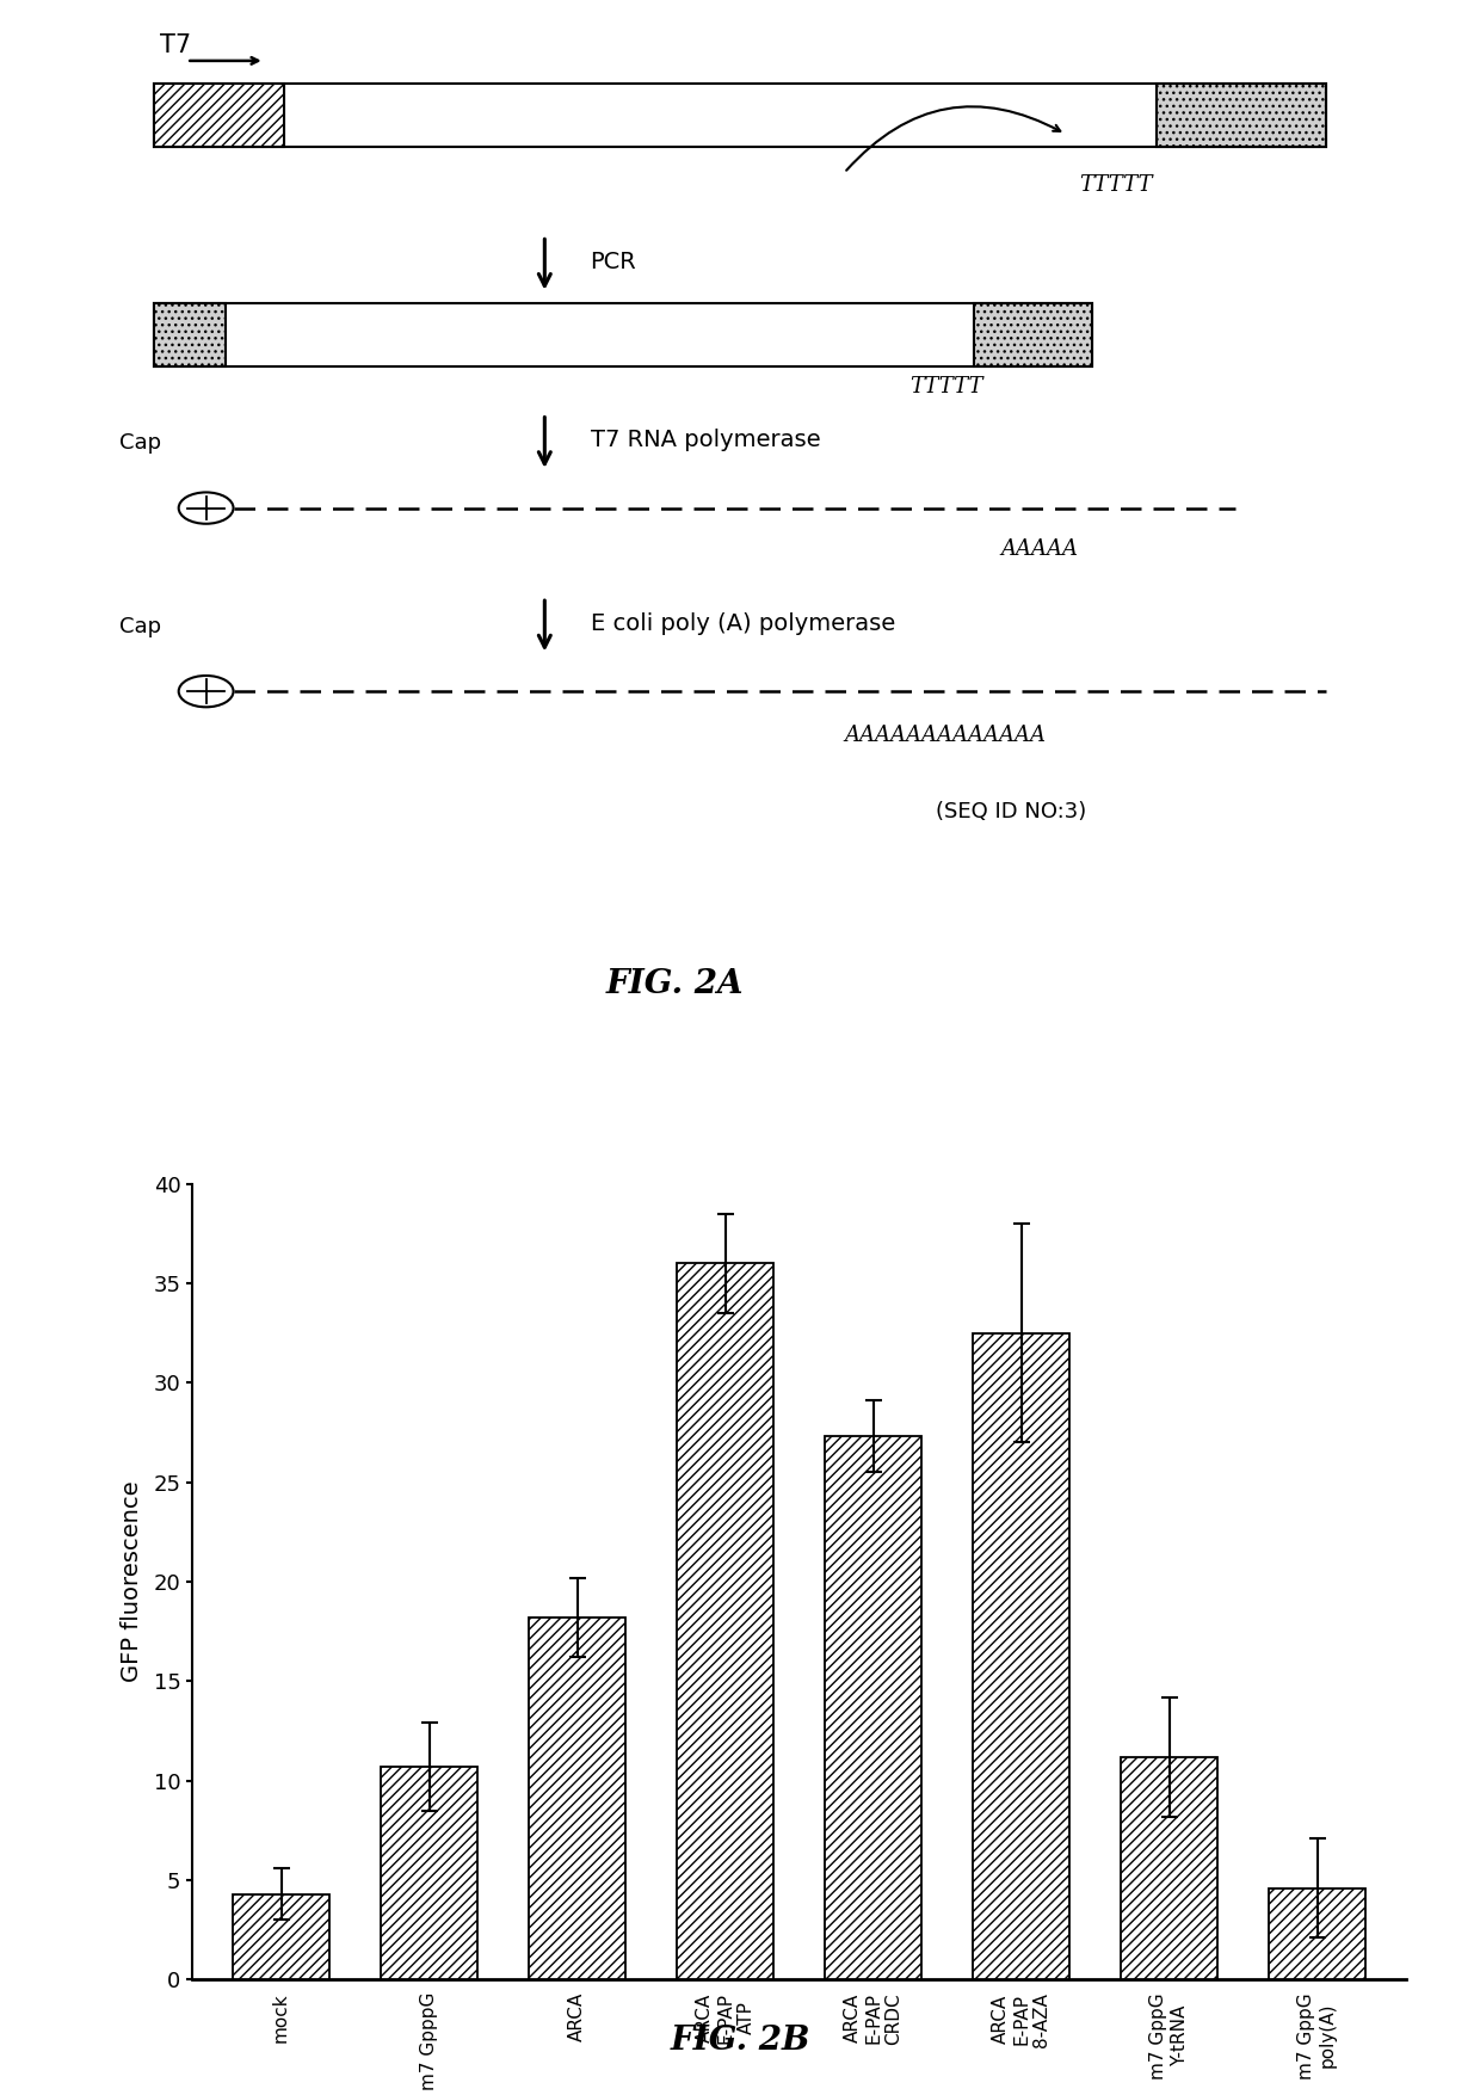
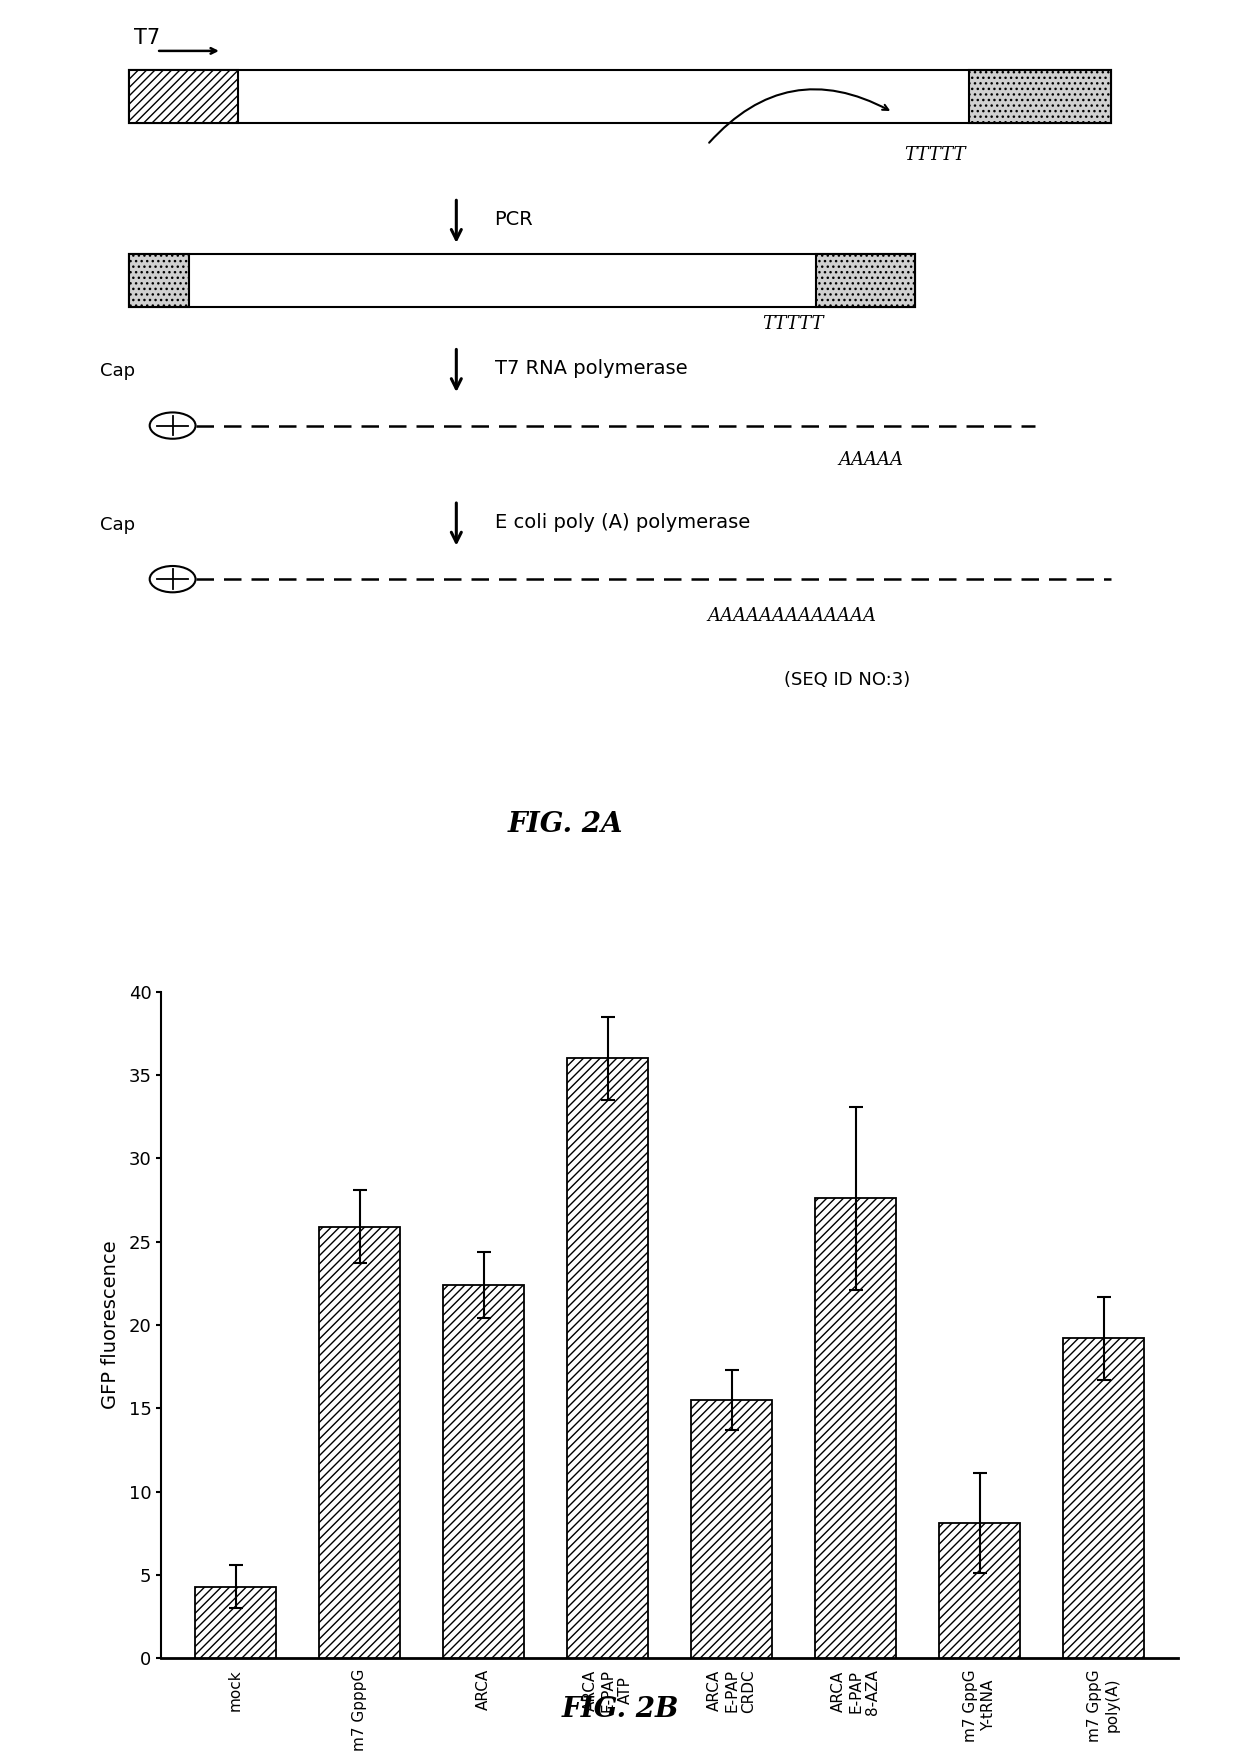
m7 GpppG: 10.7 -> 25.9
ARCA: 18.2 -> 22.4
ARCA E-PAP CRDC: 27.3 -> 15.5
ARCA E-PAP 8-AZA: 32.5 -> 27.6
m7 GppG Y-tRNA: 11.2 -> 8.1
m7 GppG poly(A): 4.6 -> 19.2
